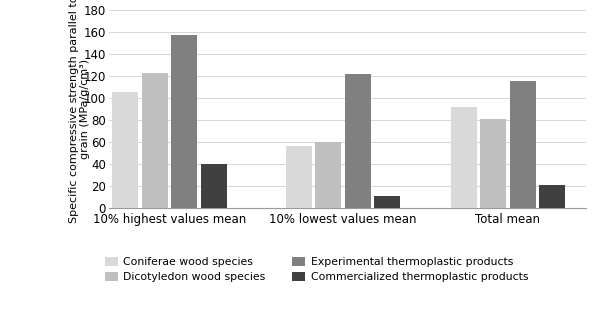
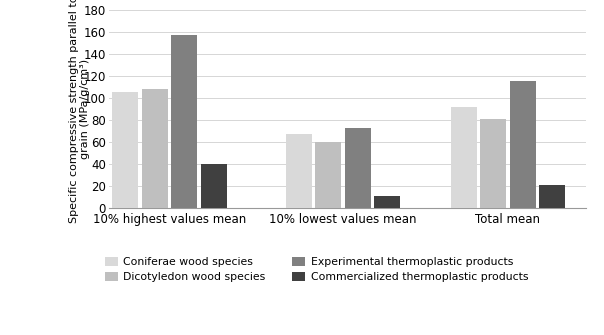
Dicotyledon wood species/10% highest values mean: 123 -> 108
Coniferae wood species/10% lowest values mean: 56 -> 67
Experimental thermoplastic products/10% lowest values mean: 122 -> 73
